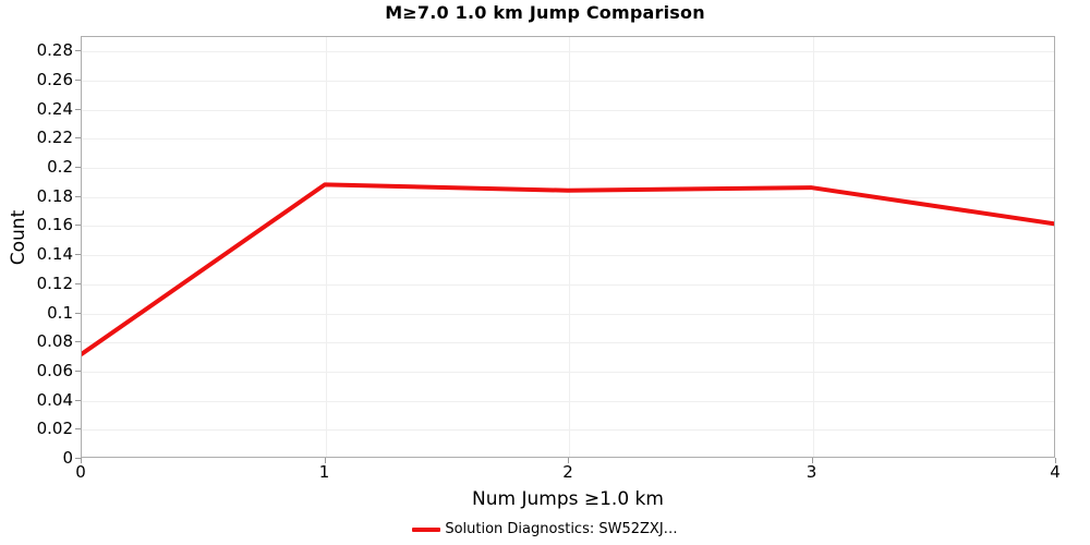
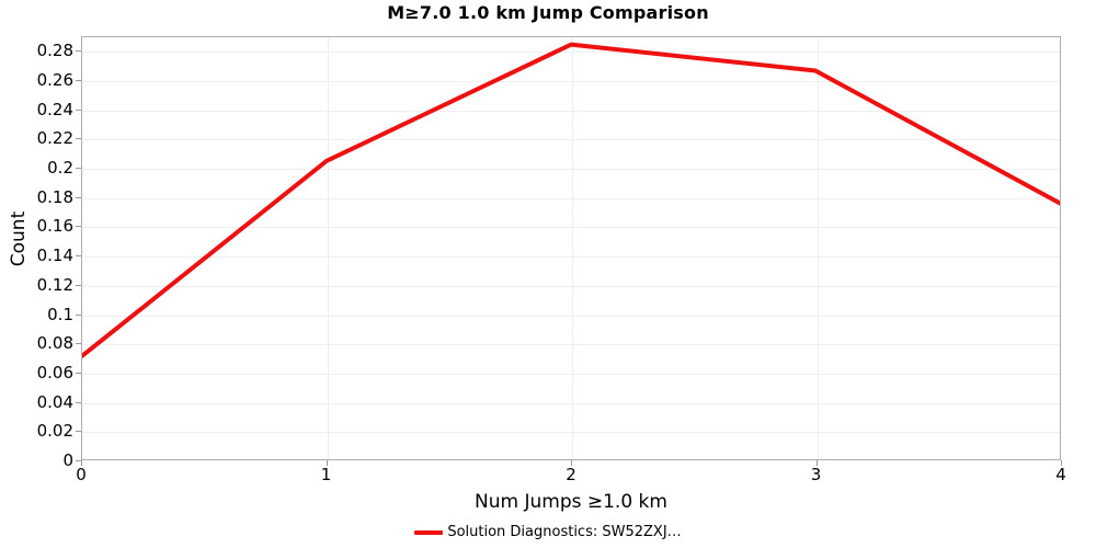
1: 0.188 -> 0.205
2: 0.184 -> 0.285
3: 0.186 -> 0.267
4: 0.161 -> 0.176
